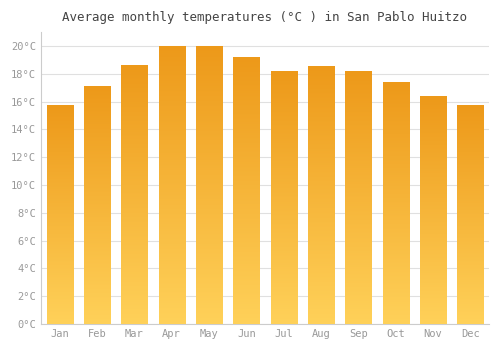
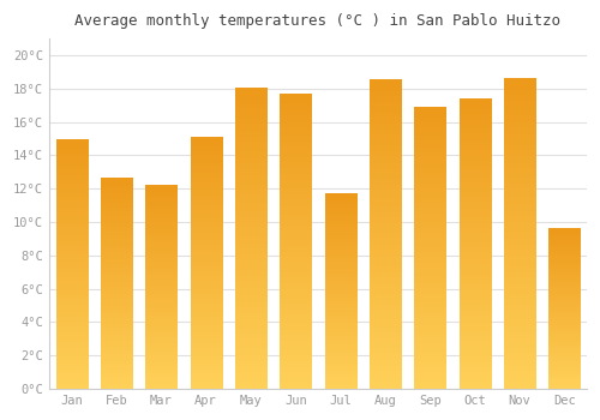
Jan: 15.7°C -> 14.9°C
Feb: 17.1°C -> 12.6°C
Mar: 18.6°C -> 12.2°C
Apr: 20.0°C -> 15.1°C
May: 20.0°C -> 18.0°C
Jun: 19.2°C -> 17.7°C
Jul: 18.2°C -> 11.7°C
Sep: 18.2°C -> 16.9°C
Nov: 16.4°C -> 18.6°C
Dec: 15.7°C -> 9.6°C
